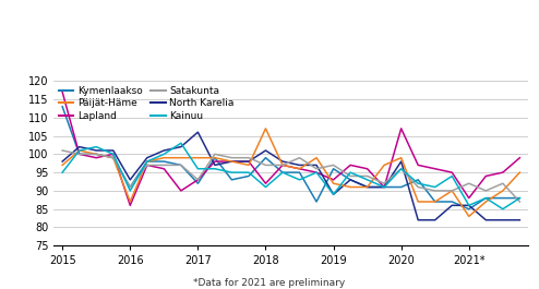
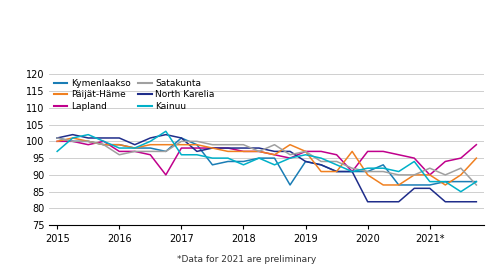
Kymenlaakso/2015: 113 -> 101
Lapland/2015: 117 -> 100
North Karelia/2015: 98 -> 101
Päijät-Häme/2015: 97 -> 100
Kainuu/2015: 95 -> 97
Kymenlaakso/2016: 91 -> 99
Lapland/2016: 86 -> 97
North Karelia/2016: 93 -> 101
Päijät-Häme/2016: 87 -> 99
Satakunta/2016: 91 -> 96
Kainuu/2016: 90 -> 98
Kymenlaakso/2017: 92 -> 101
Lapland/2017: 93 -> 98
North Karelia/2017: 106 -> 101
Satakunta/2017: 93 -> 100
Kymenlaakso/2018: 99 -> 94
Lapland/2018: 92 -> 97
North Karelia/2018: 101 -> 98
Päijät-Häme/2018: 107 -> 97
Satakunta/2018: 97 -> 99
Kainuu/2018: 91 -> 93
Kymenlaakso/2019: 96 -> 94
Lapland/2019: 93 -> 97
North Karelia/2019: 89 -> 94
Päijät-Häme/2019: 92 -> 97
Kainuu/2019: 89 -> 96
Lapland/2020: 107 -> 97
North Karelia/2020: 98 -> 82
Päijät-Häme/2020: 99 -> 90
Satakunta/2020: 96 -> 91
Kainuu/2020: 96 -> 92
Kymenlaakso/2021*: 85 -> 87
Lapland/2021*: 88 -> 90
Päijät-Häme/2021*: 83 -> 90
Kainuu/2021*: 86 -> 88
